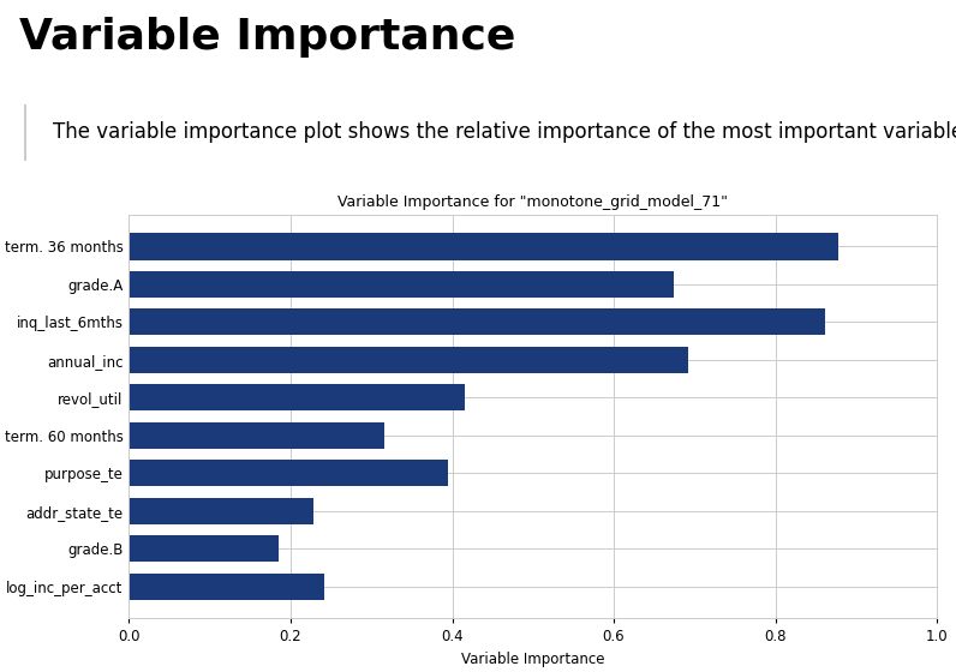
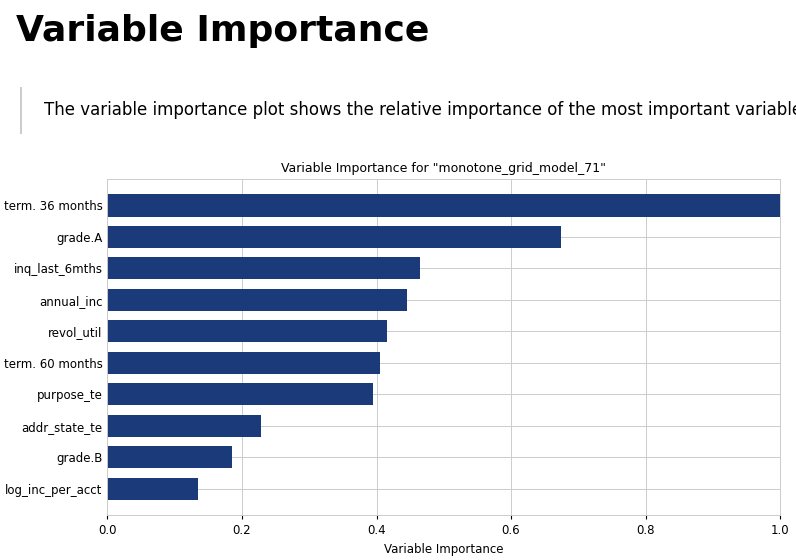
term. 36 months: 0.878 -> 1.000
inq_last_6mths: 0.862 -> 0.465
annual_inc: 0.692 -> 0.445
term. 60 months: 0.316 -> 0.405
log_inc_per_acct: 0.242 -> 0.135
